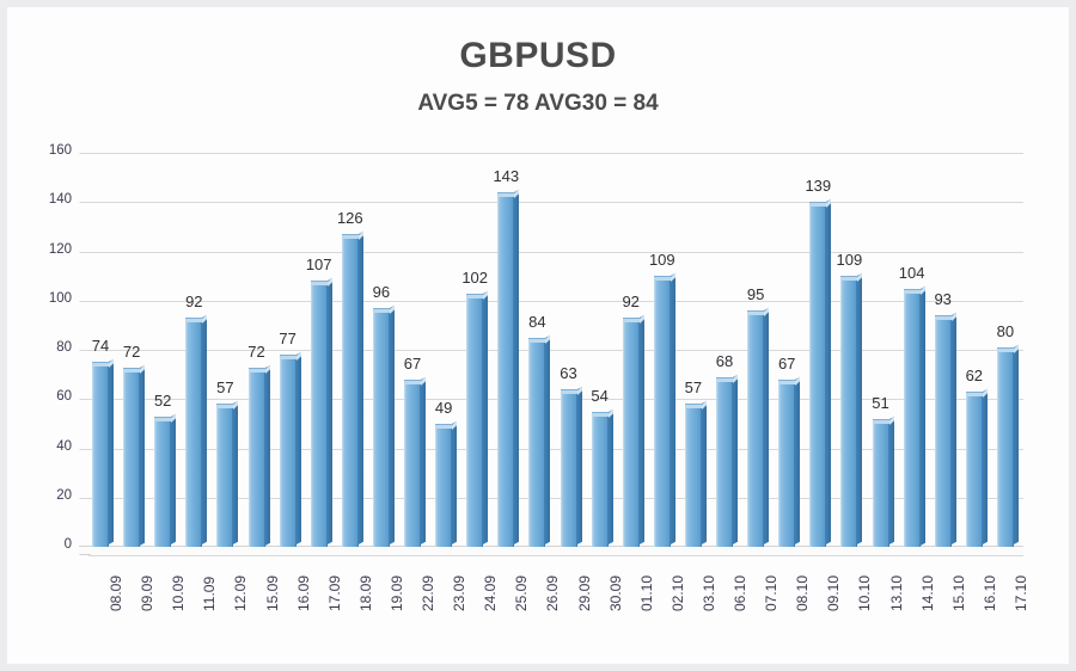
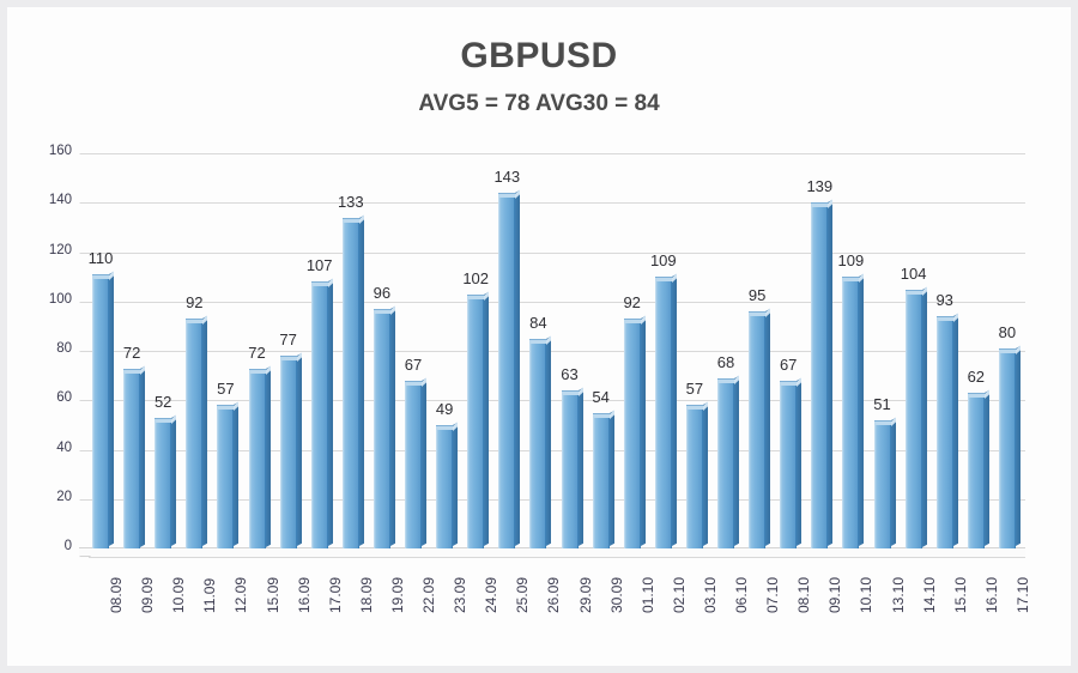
08.09: 74 -> 110
18.09: 126 -> 133
